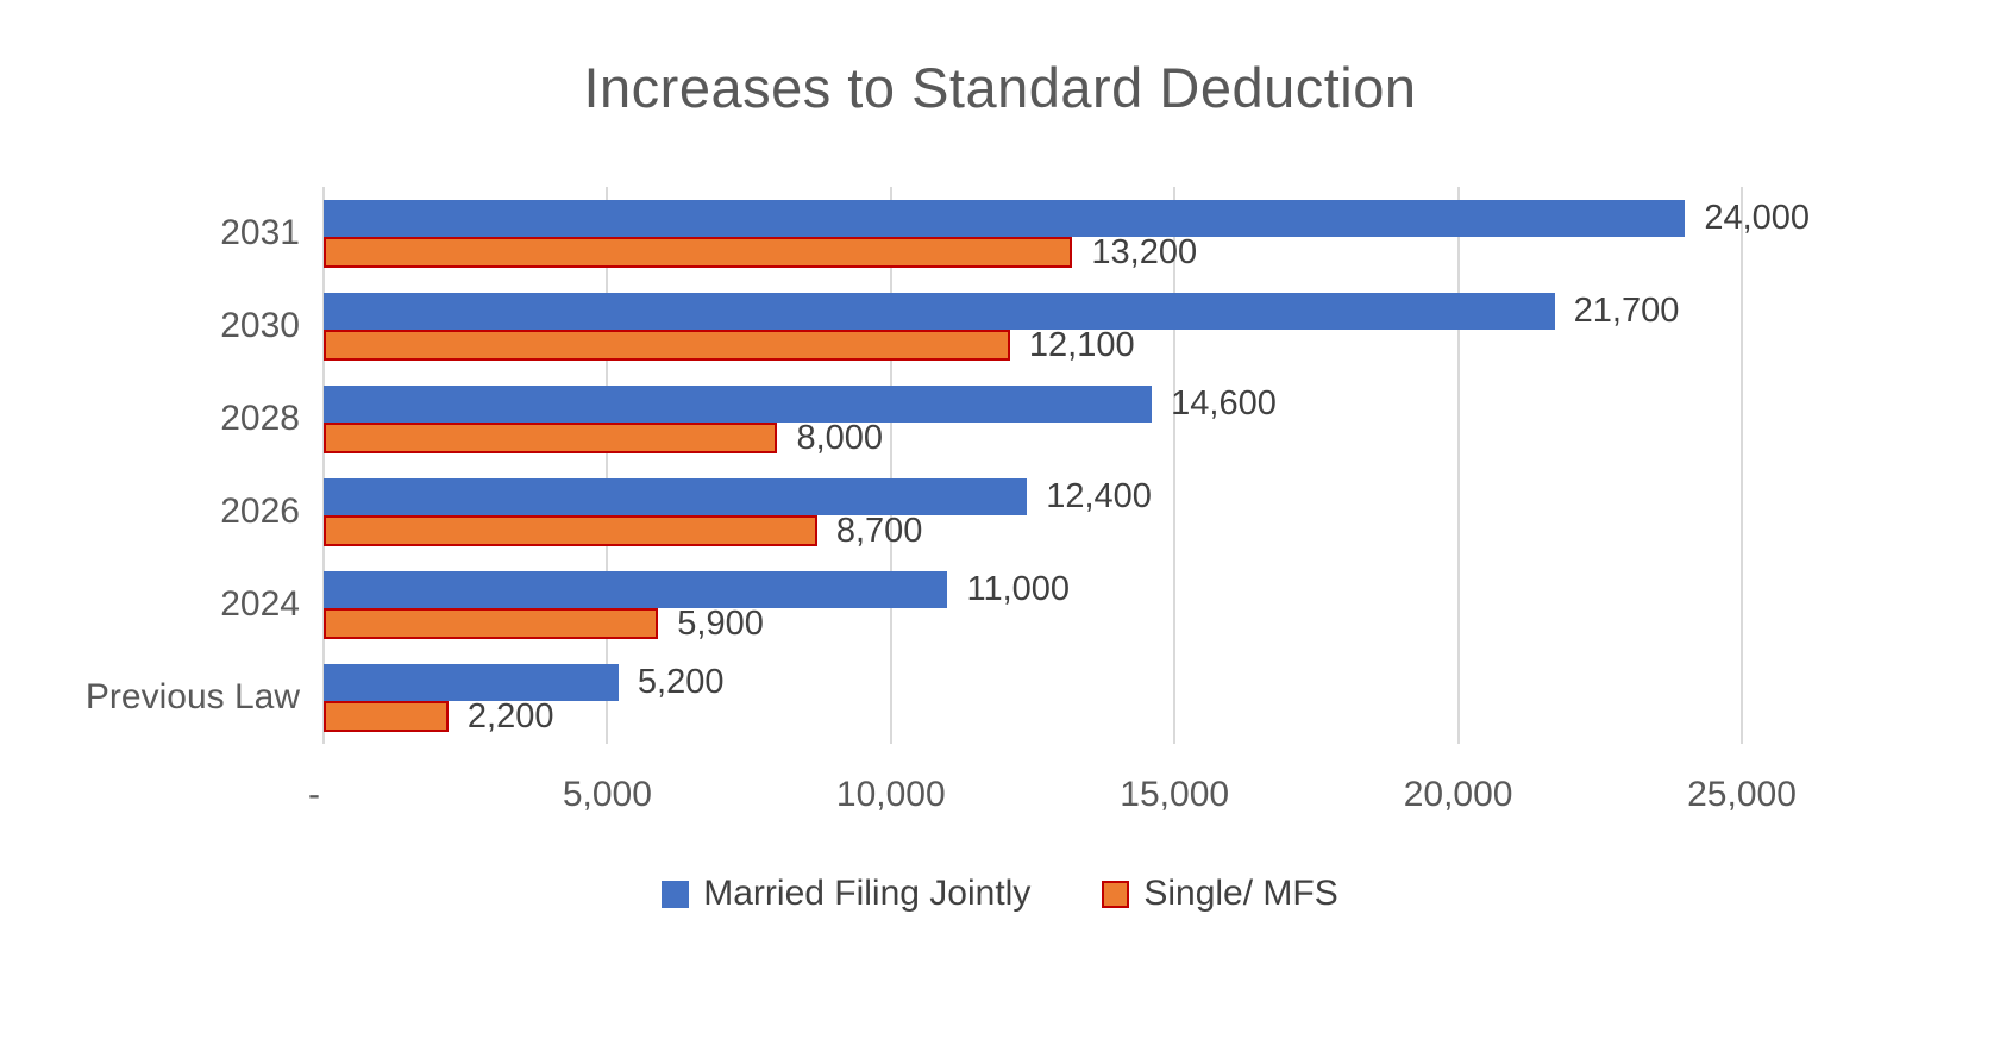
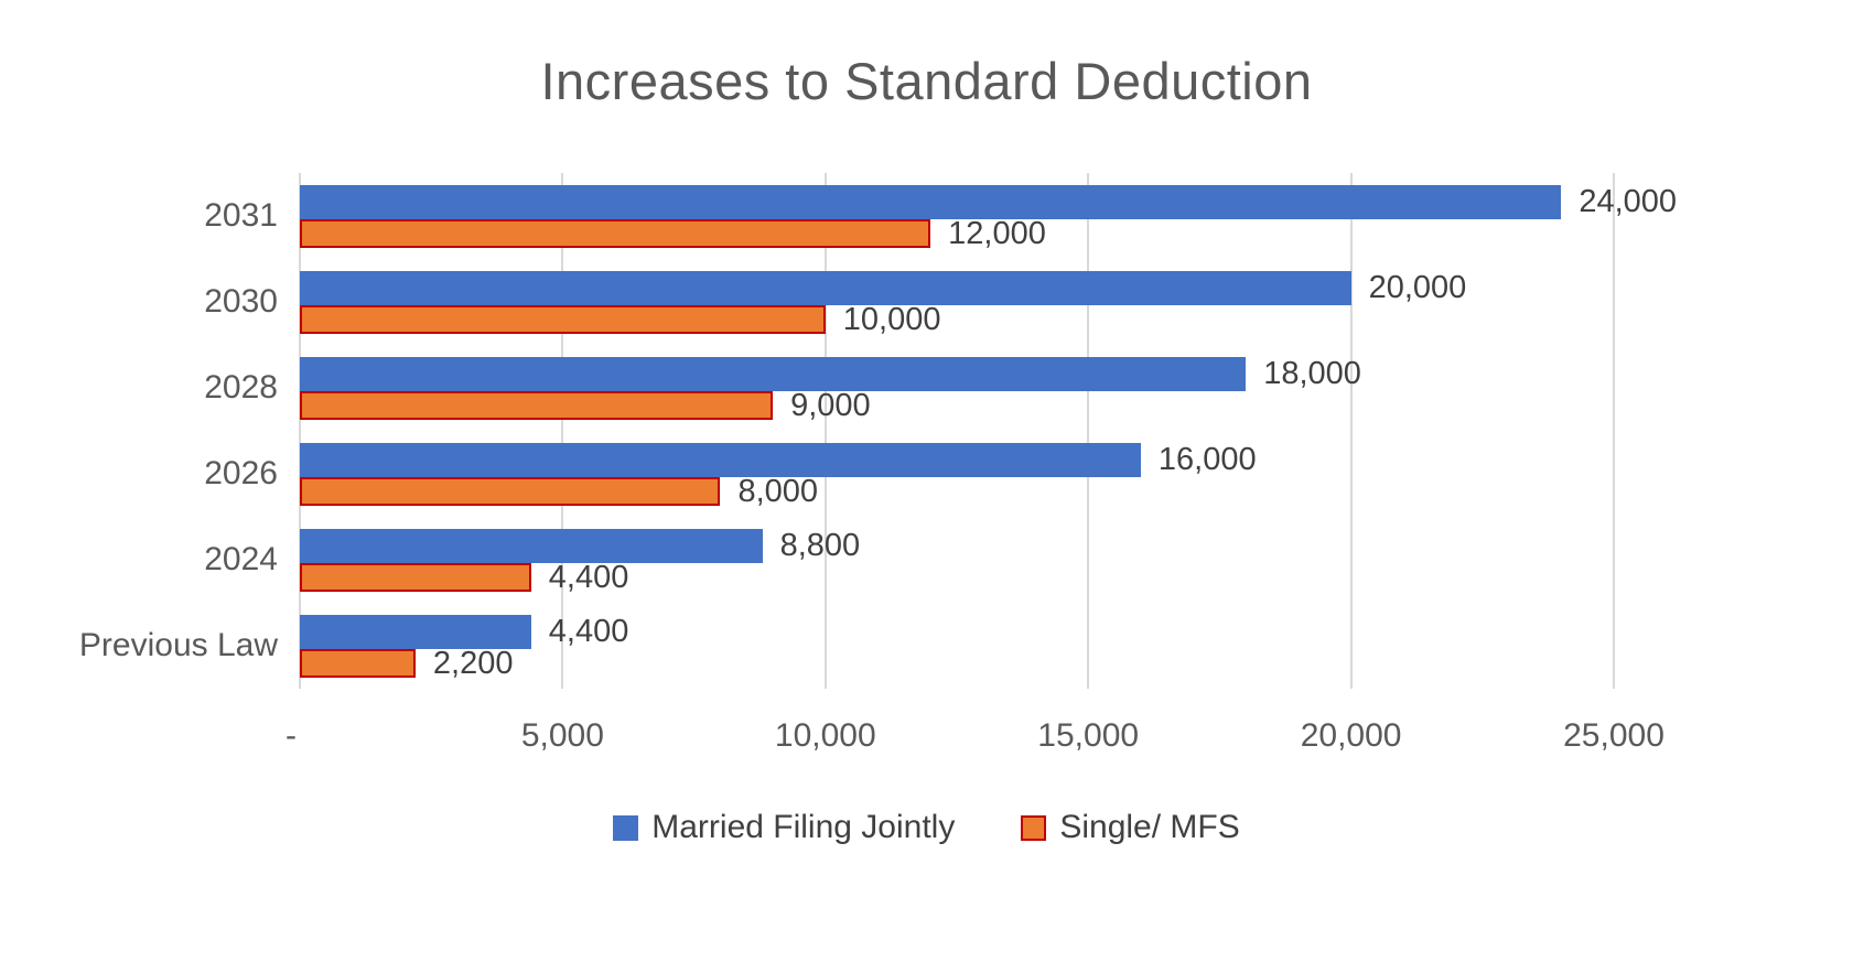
Single/ MFS/2031: 13,200 -> 12,000
Married Filing Jointly/2030: 21,700 -> 20,000
Single/ MFS/2030: 12,100 -> 10,000
Married Filing Jointly/2028: 14,600 -> 18,000
Single/ MFS/2028: 8,000 -> 9,000
Married Filing Jointly/2026: 12,400 -> 16,000
Single/ MFS/2026: 8,700 -> 8,000
Married Filing Jointly/2024: 11,000 -> 8,800
Single/ MFS/2024: 5,900 -> 4,400
Married Filing Jointly/Previous Law: 5,200 -> 4,400
